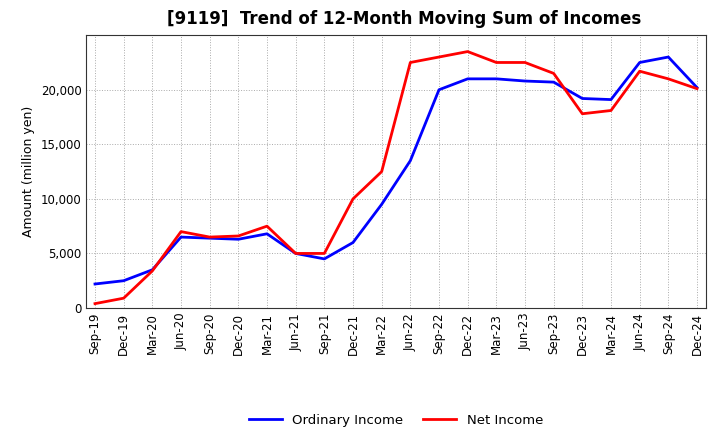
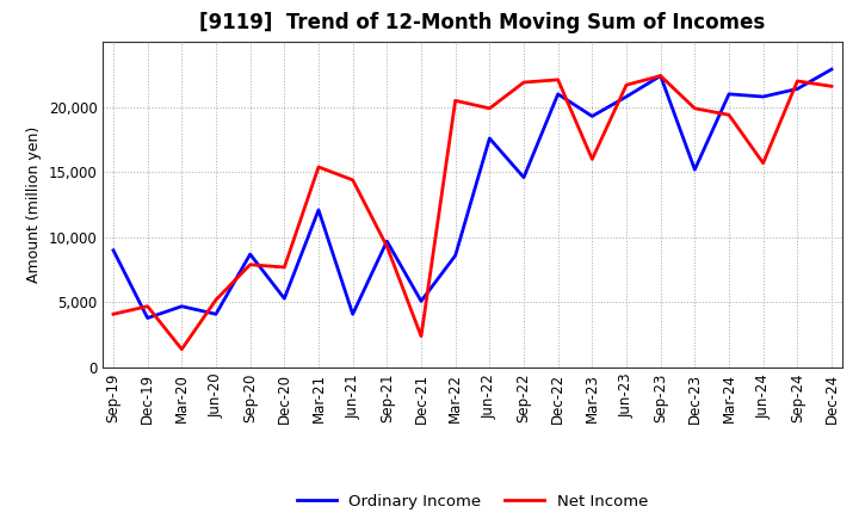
Ordinary Income/Sep-19: 2,200 -> 9,000
Net Income/Sep-19: 400 -> 4,100
Ordinary Income/Dec-19: 2,500 -> 3,800
Net Income/Dec-19: 900 -> 4,700
Ordinary Income/Mar-20: 3,500 -> 4,700
Net Income/Mar-20: 3,400 -> 1,400
Ordinary Income/Jun-20: 6,500 -> 4,100
Net Income/Jun-20: 7,000 -> 5,200
Ordinary Income/Sep-20: 6,400 -> 8,700
Net Income/Sep-20: 6,500 -> 7,900
Ordinary Income/Dec-20: 6,300 -> 5,300
Net Income/Dec-20: 6,600 -> 7,700
Ordinary Income/Mar-21: 6,800 -> 12,100
Net Income/Mar-21: 7,500 -> 15,400
Ordinary Income/Jun-21: 5,000 -> 4,100
Net Income/Jun-21: 5,000 -> 14,400
Ordinary Income/Sep-21: 4,500 -> 9,700
Net Income/Sep-21: 5,000 -> 9,300
Ordinary Income/Dec-21: 6,000 -> 5,100
Net Income/Dec-21: 10,000 -> 2,400
Ordinary Income/Mar-22: 9,500 -> 8,600
Net Income/Mar-22: 12,500 -> 20,500
Ordinary Income/Jun-22: 13,500 -> 17,600
Net Income/Jun-22: 22,500 -> 19,900
Ordinary Income/Sep-22: 20,000 -> 14,600
Net Income/Sep-22: 23,000 -> 21,900
Net Income/Dec-22: 23,500 -> 22,100
Ordinary Income/Mar-23: 21,000 -> 19,300
Net Income/Mar-23: 22,500 -> 16,000
Net Income/Jun-23: 22,500 -> 21,700
Ordinary Income/Sep-23: 20,700 -> 22,400
Net Income/Sep-23: 21,500 -> 22,400
Ordinary Income/Dec-23: 19,200 -> 15,200
Net Income/Dec-23: 17,800 -> 19,900
Ordinary Income/Mar-24: 19,100 -> 21,000
Net Income/Mar-24: 18,100 -> 19,400
Ordinary Income/Jun-24: 22,500 -> 20,800
Net Income/Jun-24: 21,700 -> 15,700
Ordinary Income/Sep-24: 23,000 -> 21,400
Net Income/Sep-24: 21,000 -> 22,000
Ordinary Income/Dec-24: 20,200 -> 22,900
Net Income/Dec-24: 20,100 -> 21,600
